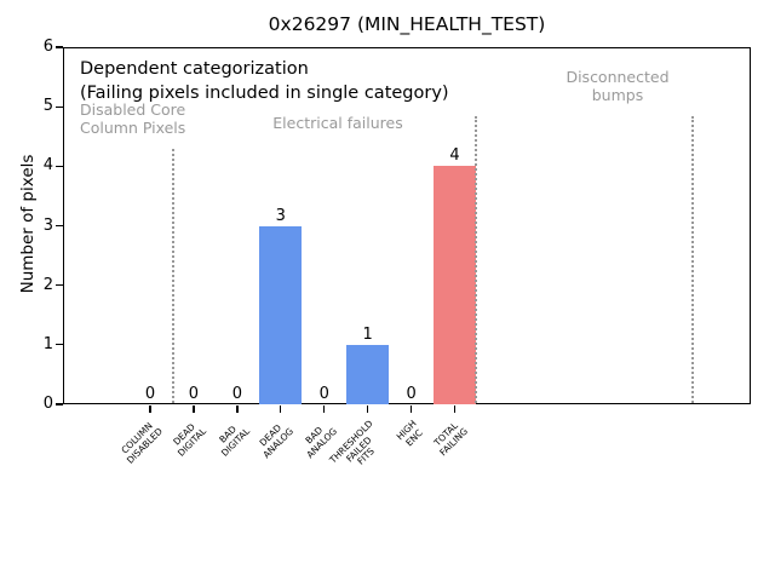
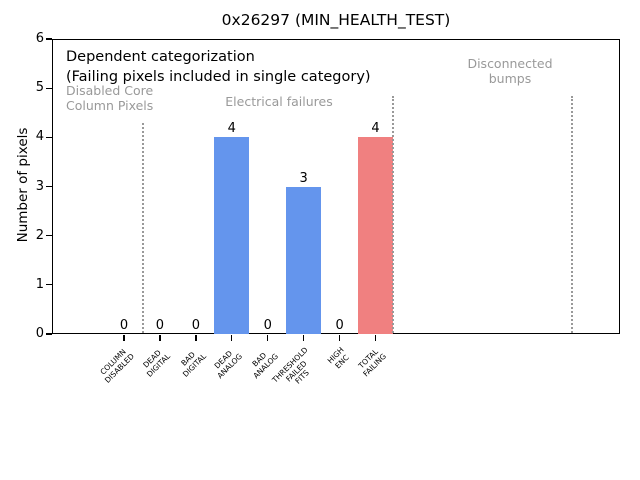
DEAD ANALOG: 3 -> 4
THRESHOLD FAILED FITS: 1 -> 3
